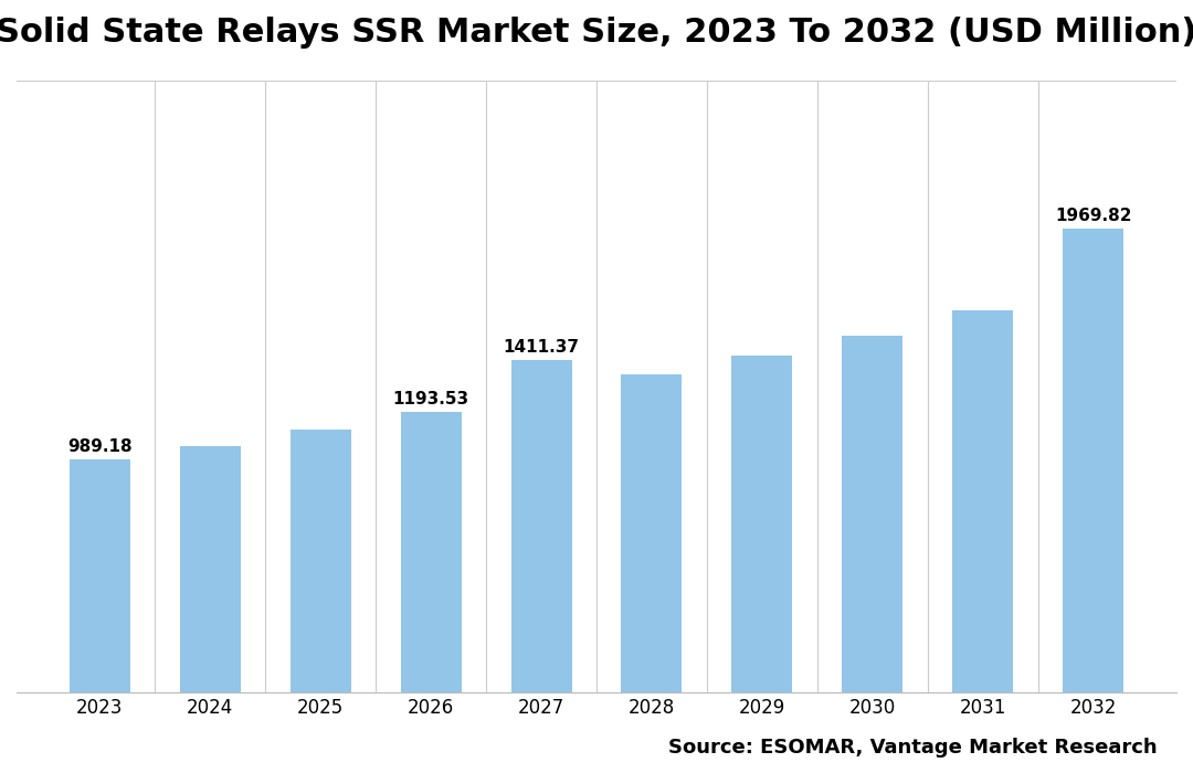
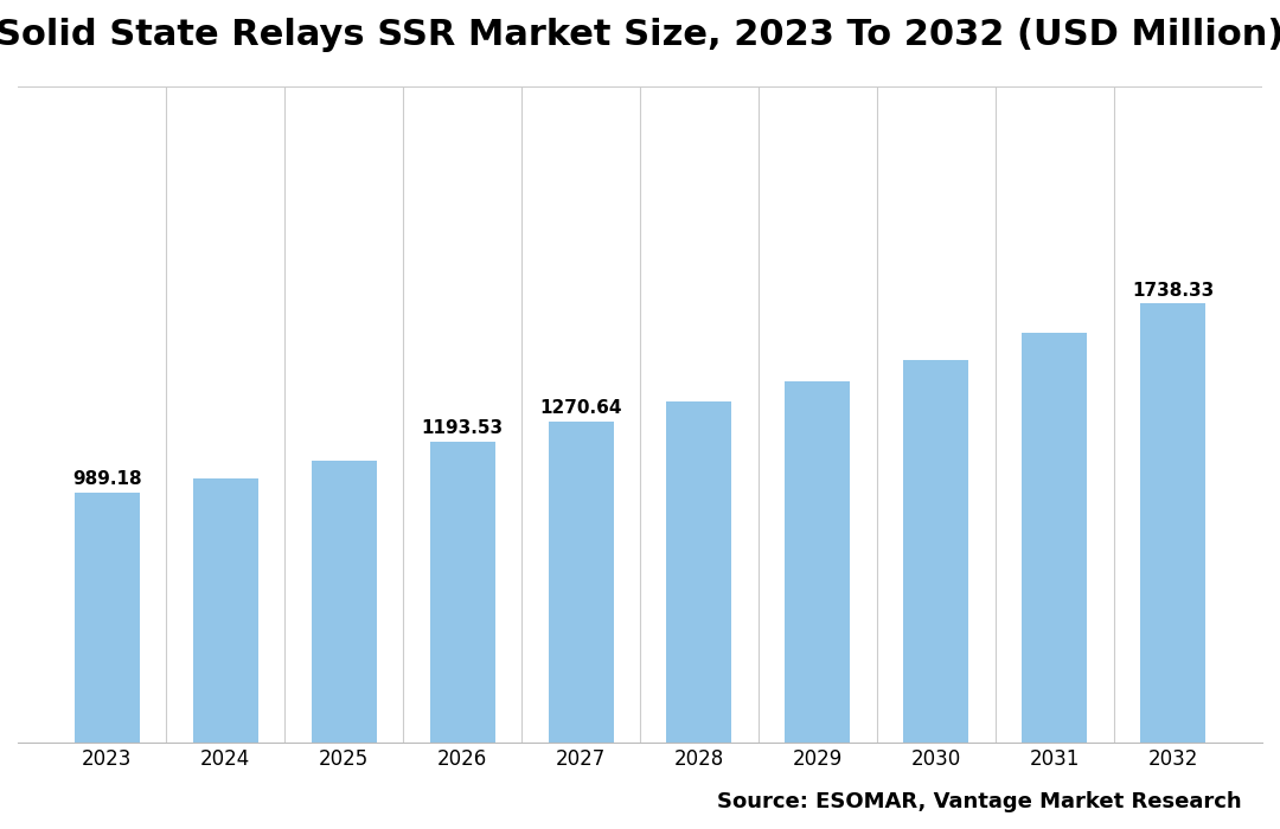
2027: 1411.37 -> 1270.64
2032: 1969.82 -> 1738.33
